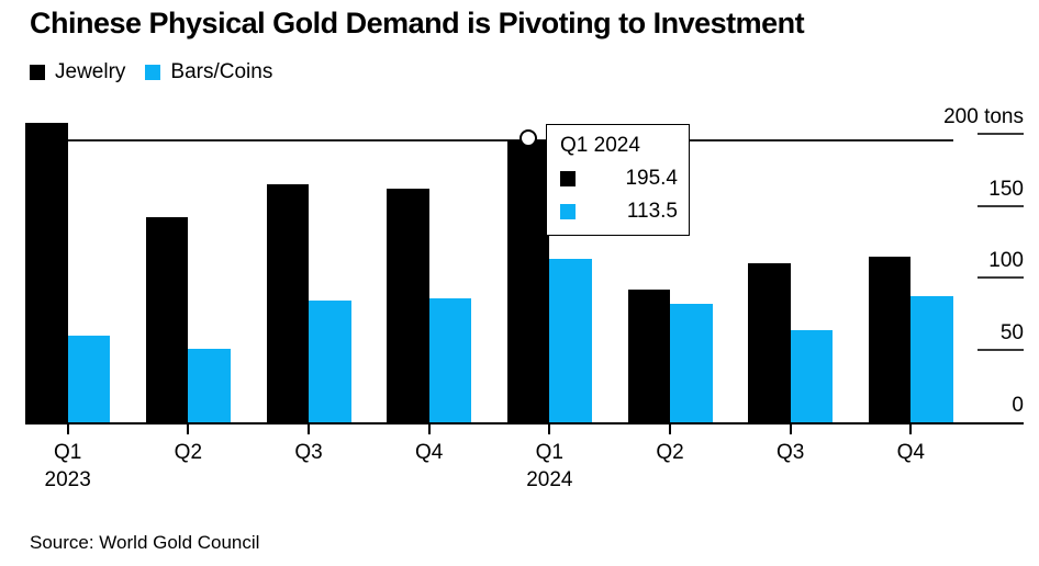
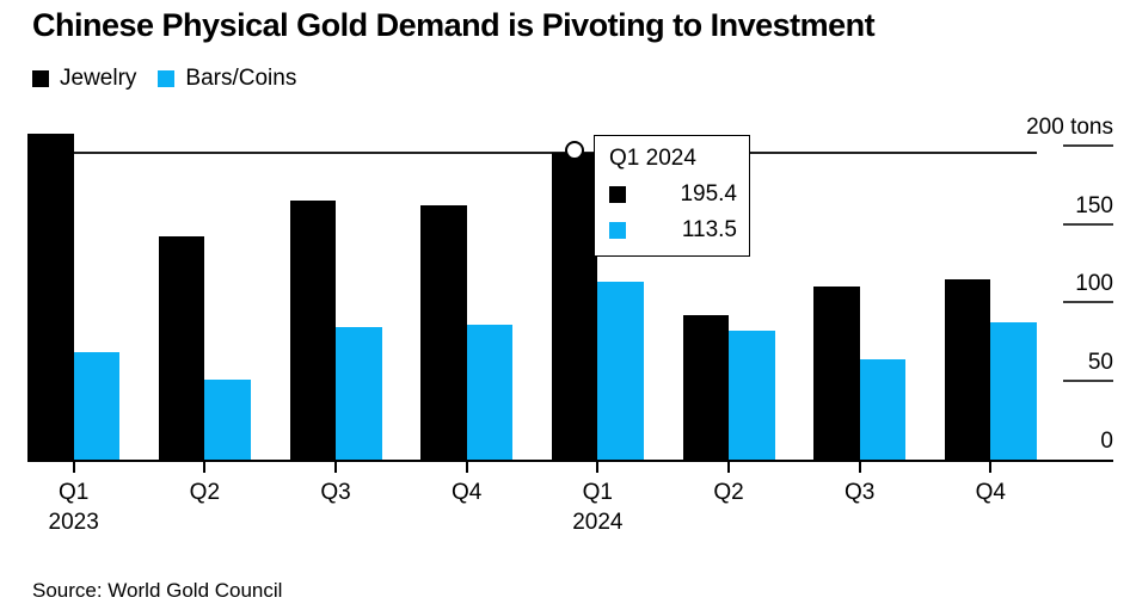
Bars/Coins/Q1 2023: 60 -> 68
